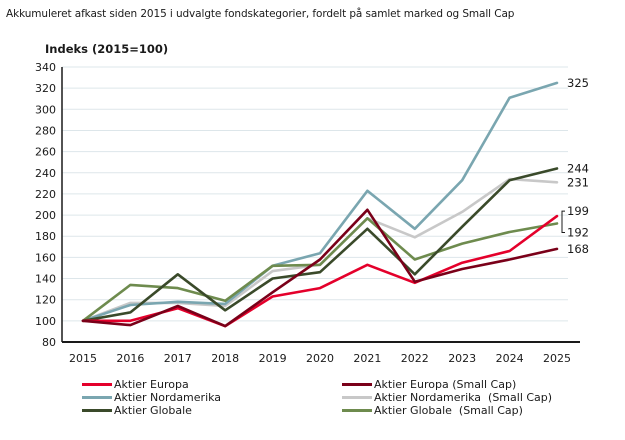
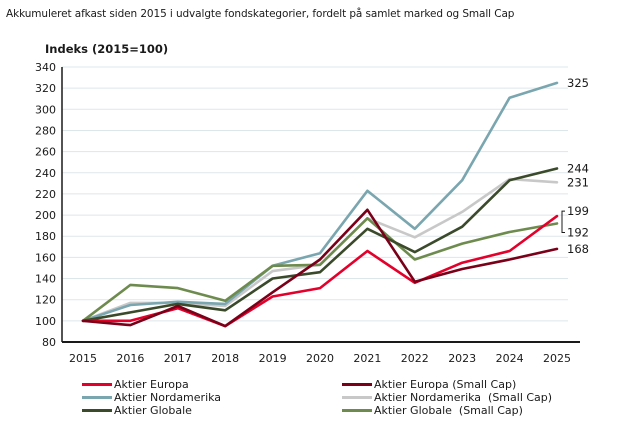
Aktier Globale/2017: 144 -> 116
Aktier Europa/2021: 153 -> 166
Aktier Globale/2022: 144 -> 165
